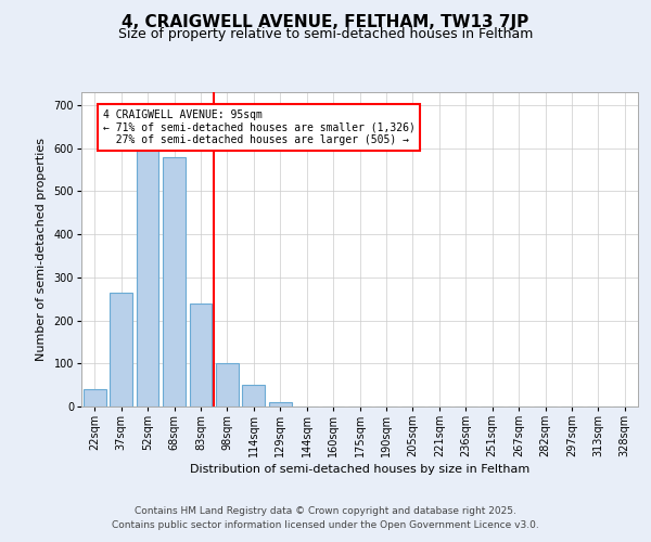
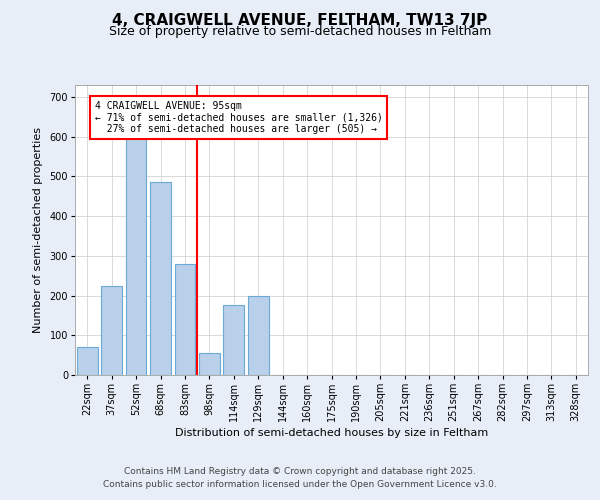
22sqm: 40 -> 70
37sqm: 265 -> 225
68sqm: 580 -> 485
83sqm: 240 -> 280
98sqm: 100 -> 55
114sqm: 50 -> 175
129sqm: 10 -> 200
